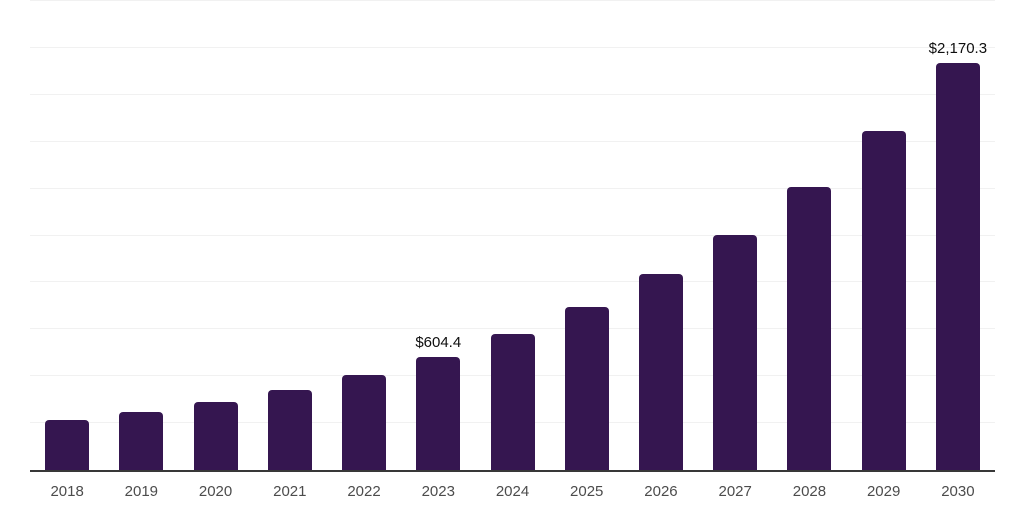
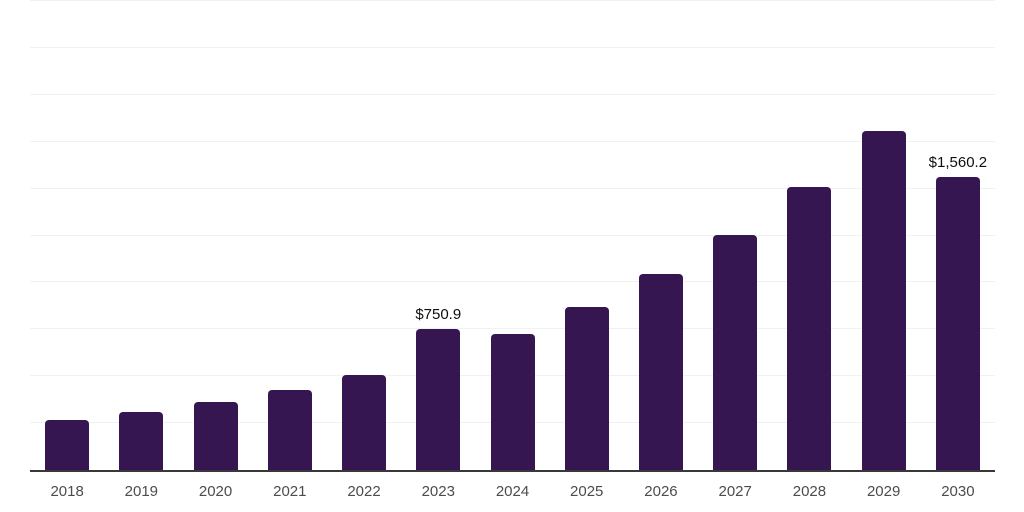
2023: $604.4 -> $750.9
2030: $2,170.3 -> $1,560.2
